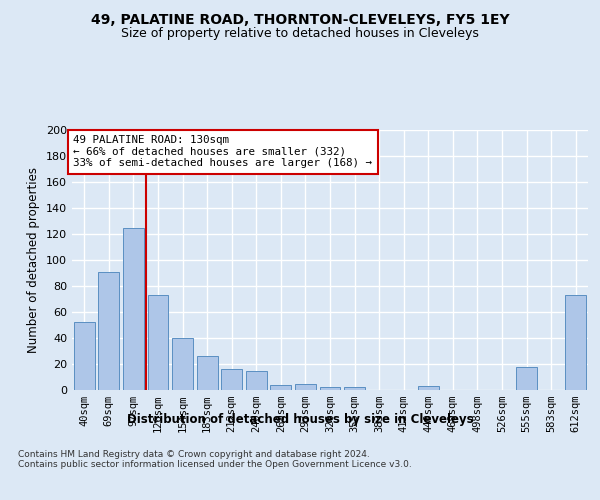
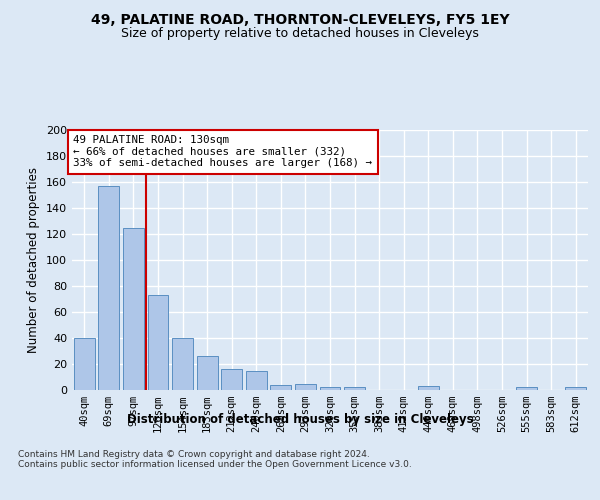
40sqm: 52 -> 40
69sqm: 91 -> 157
555sqm: 18 -> 2
612sqm: 73 -> 2
